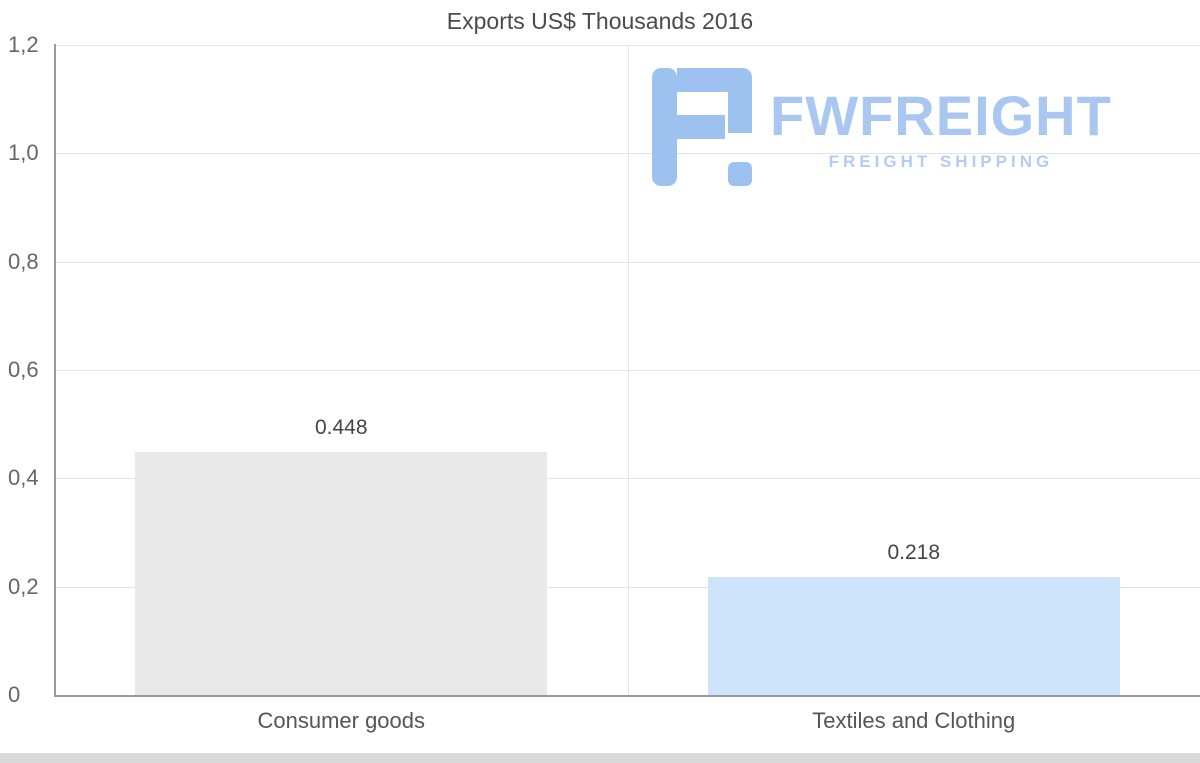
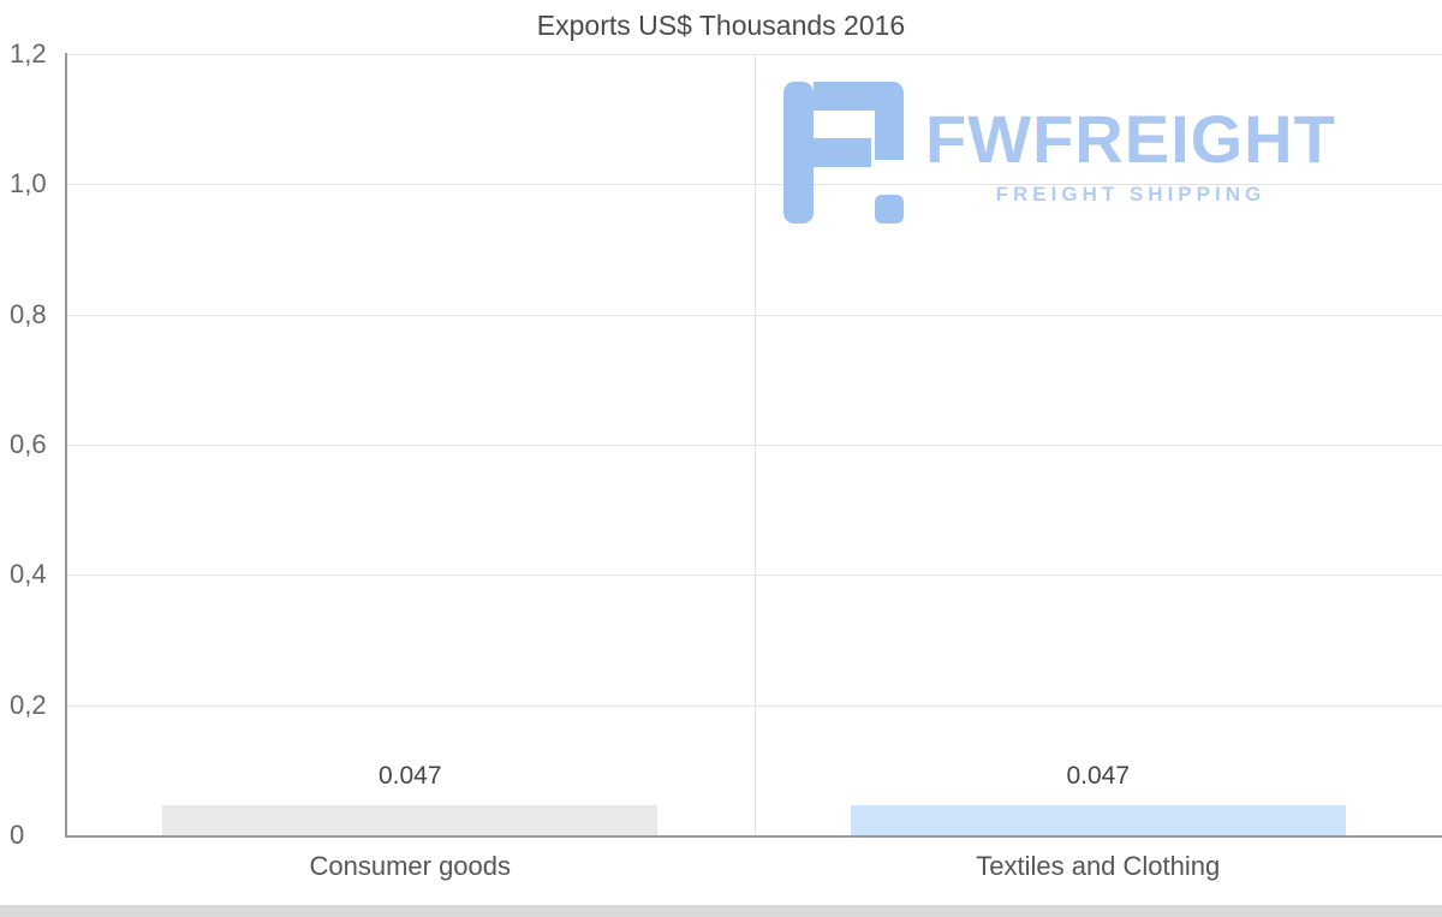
Consumer goods: 0.448 -> 0.047
Textiles and Clothing: 0.218 -> 0.047
